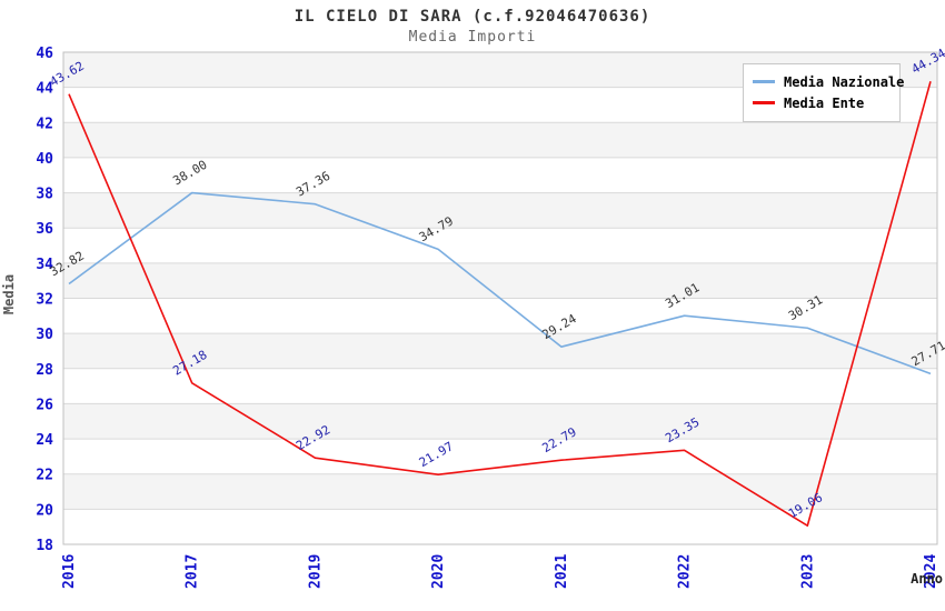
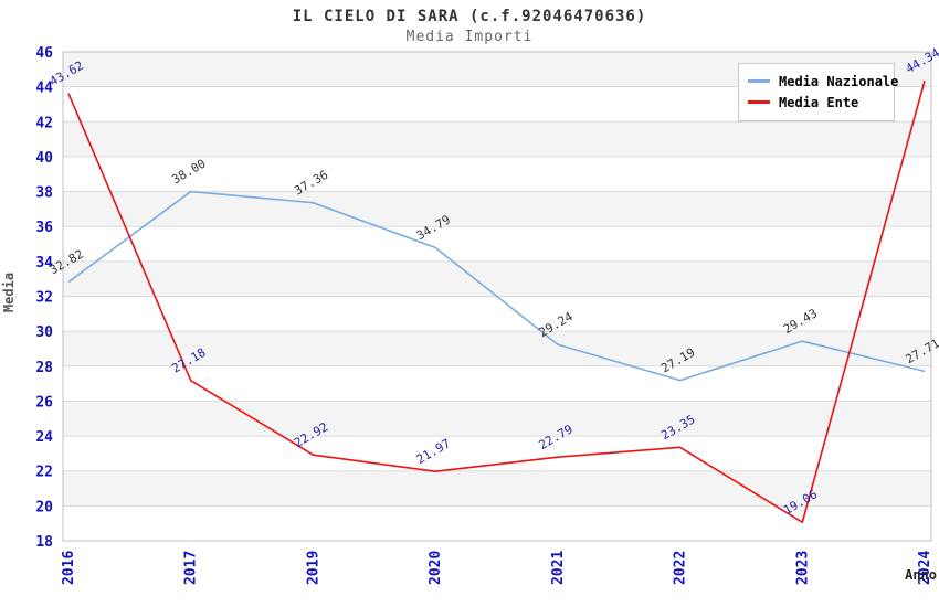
Media Nazionale/2022: 31.01 -> 27.19
Media Nazionale/2023: 30.31 -> 29.43
